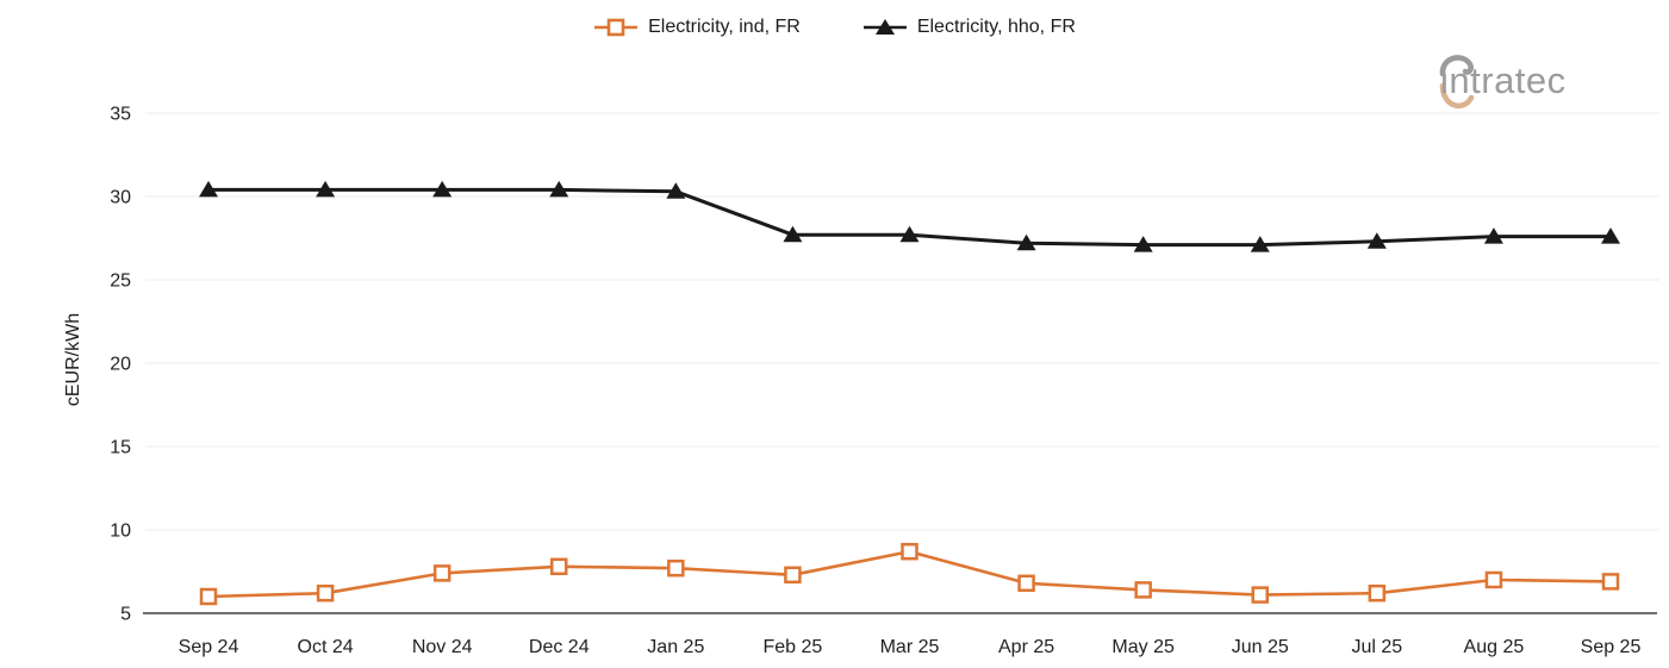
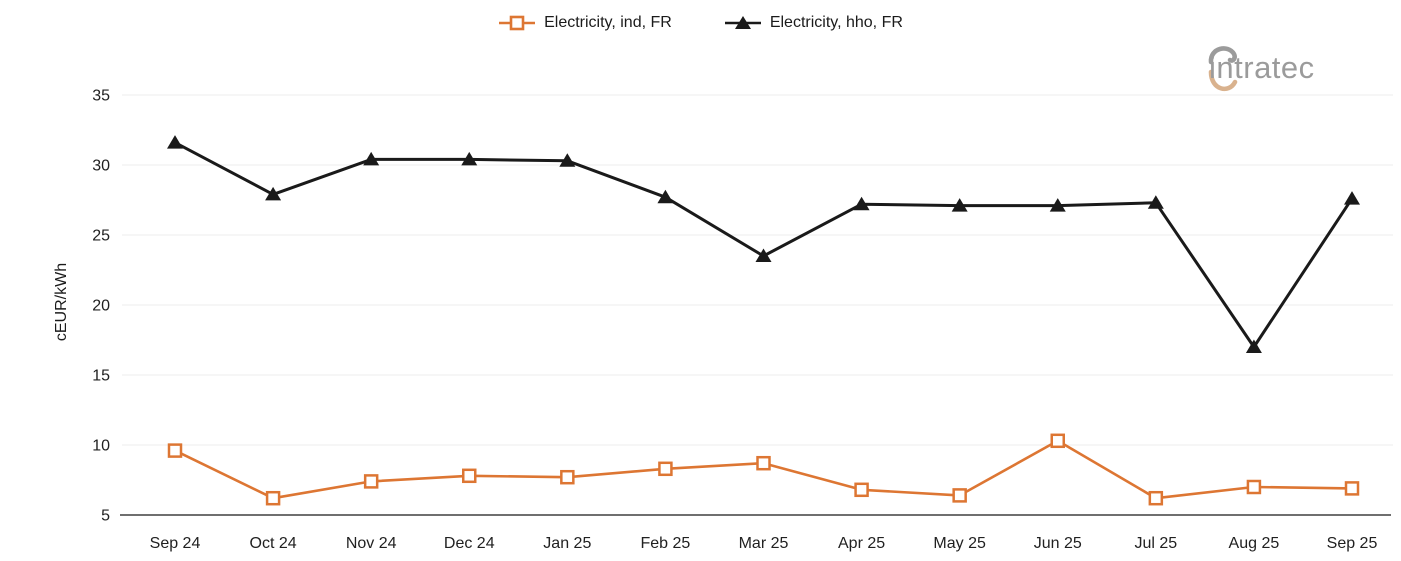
Electricity, ind, FR/Sep 24: 6.0 -> 9.6
Electricity, hho, FR/Sep 24: 30.4 -> 31.6
Electricity, hho, FR/Oct 24: 30.4 -> 27.9
Electricity, ind, FR/Feb 25: 7.3 -> 8.3
Electricity, hho, FR/Mar 25: 27.7 -> 23.5
Electricity, ind, FR/Jun 25: 6.1 -> 10.3
Electricity, hho, FR/Aug 25: 27.6 -> 17.0
